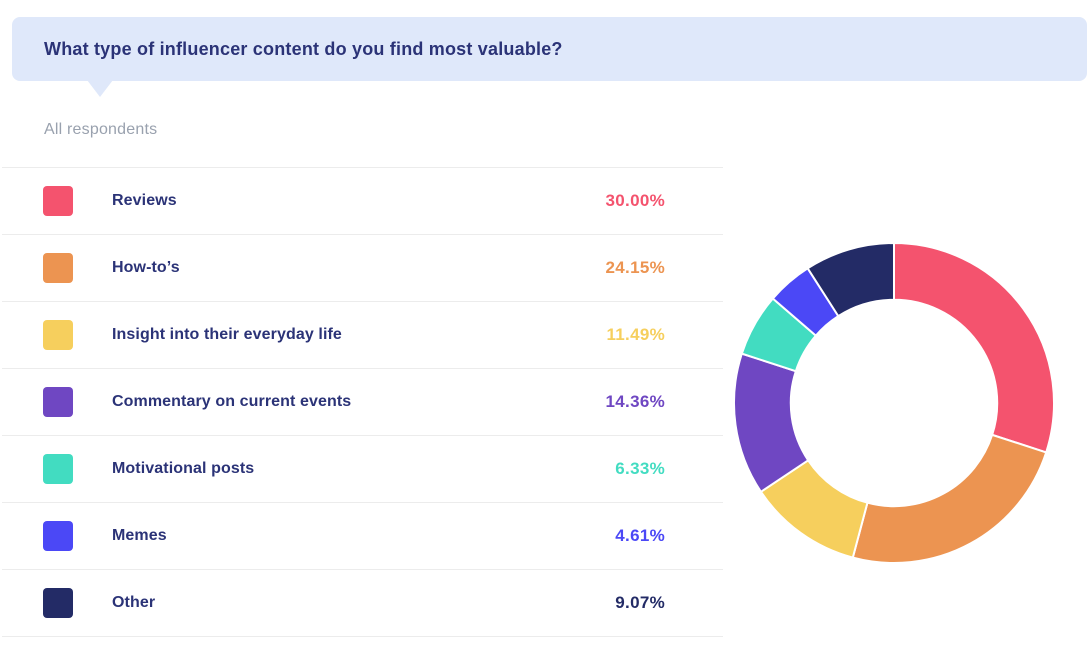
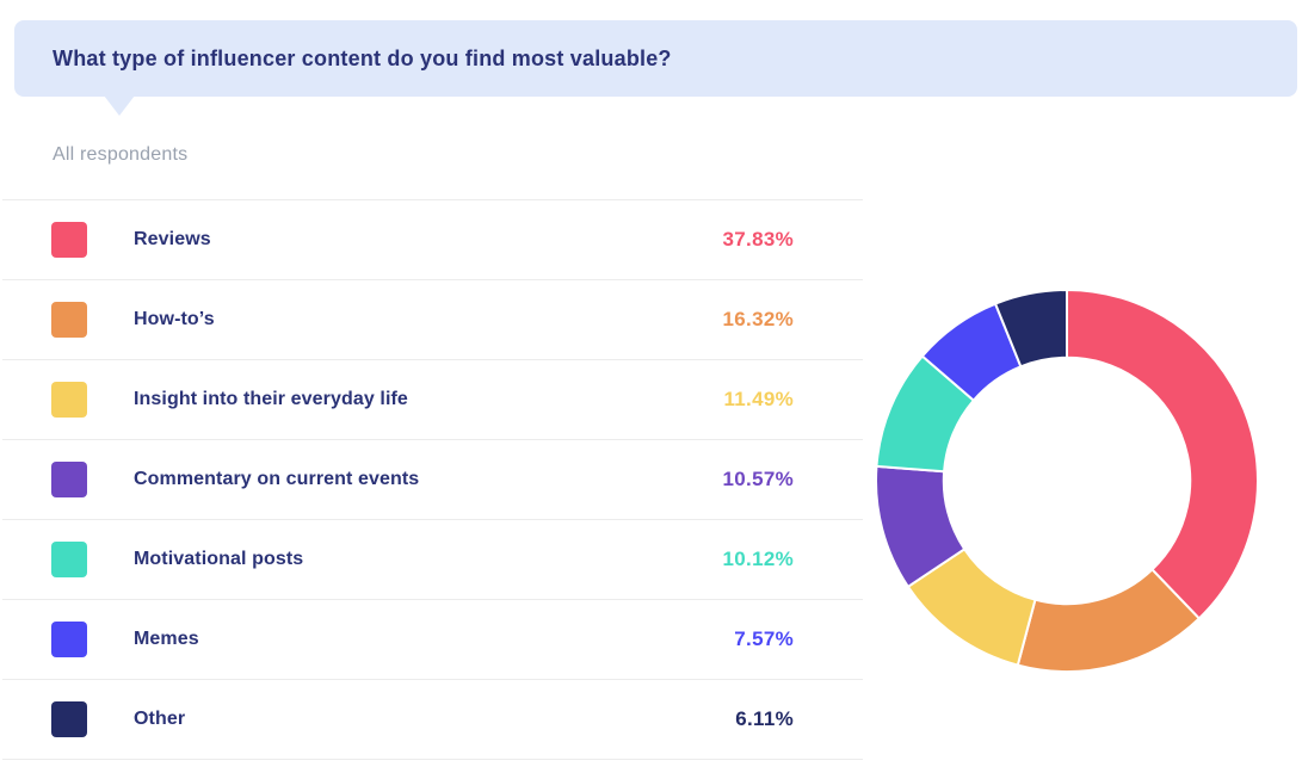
Reviews: 30.00% -> 37.83%
How-to’s: 24.15% -> 16.32%
Commentary on current events: 14.36% -> 10.57%
Motivational posts: 6.33% -> 10.12%
Memes: 4.61% -> 7.57%
Other: 9.07% -> 6.11%
